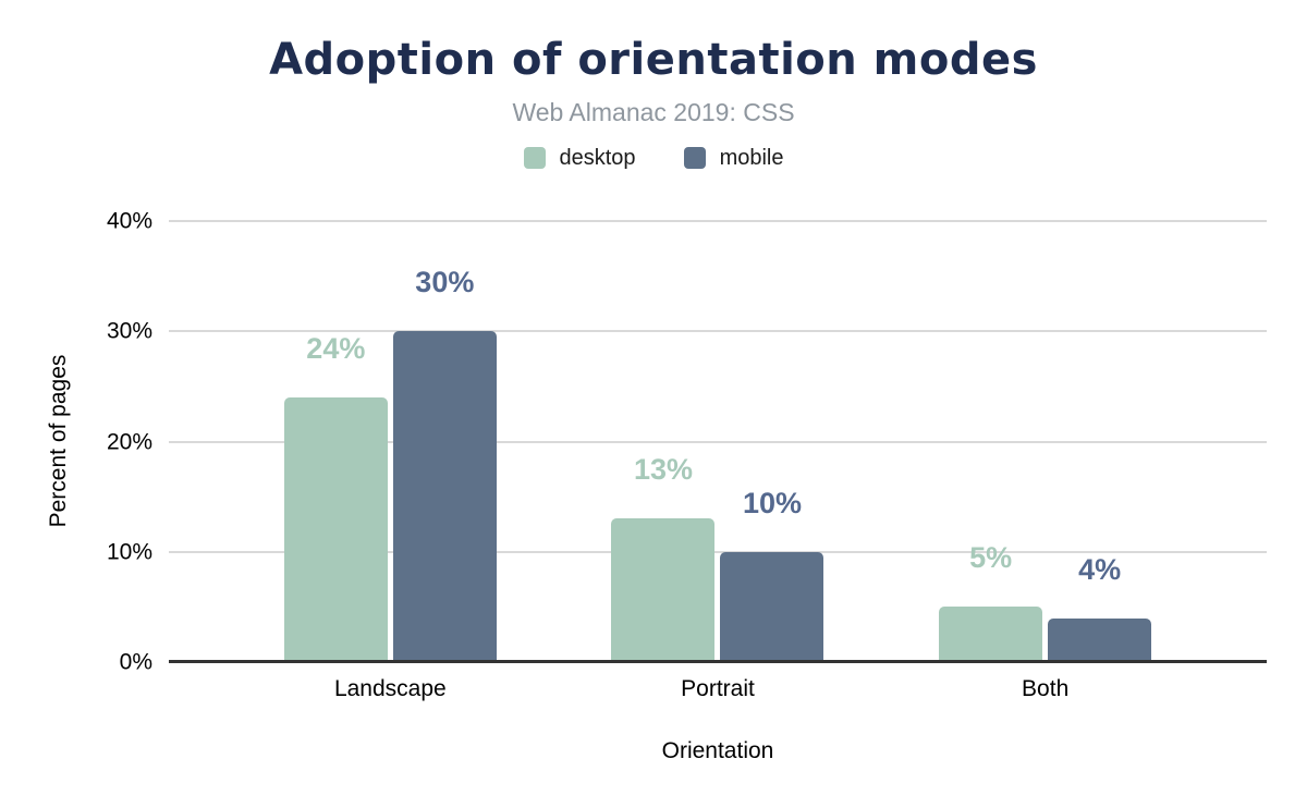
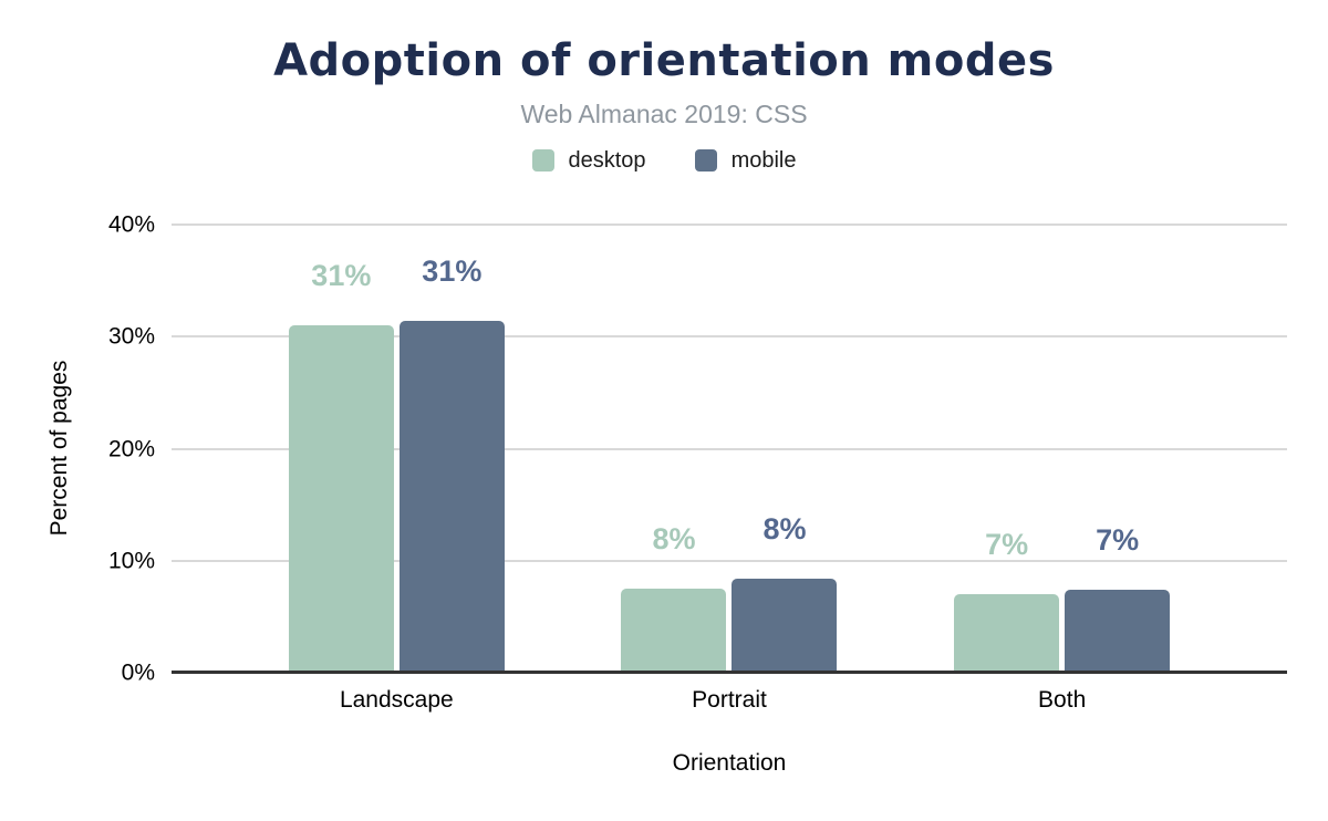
desktop/Landscape: 24% -> 31%
mobile/Landscape: 30% -> 31%
desktop/Portrait: 13% -> 8%
mobile/Portrait: 10% -> 8%
desktop/Both: 5% -> 7%
mobile/Both: 4% -> 7%
